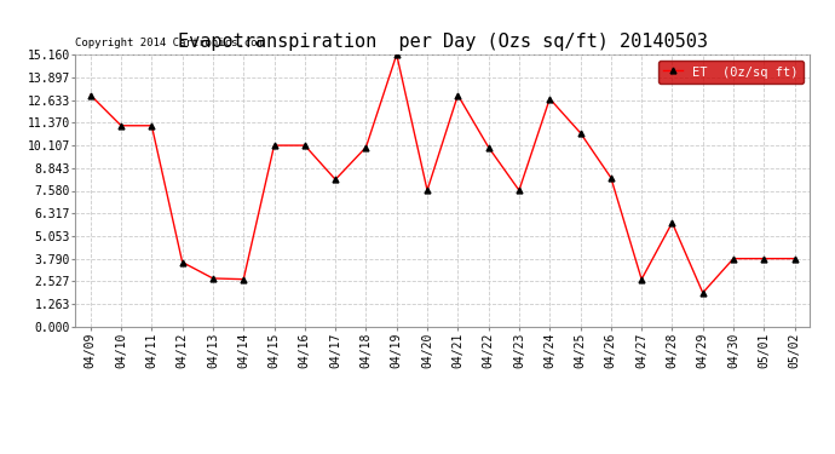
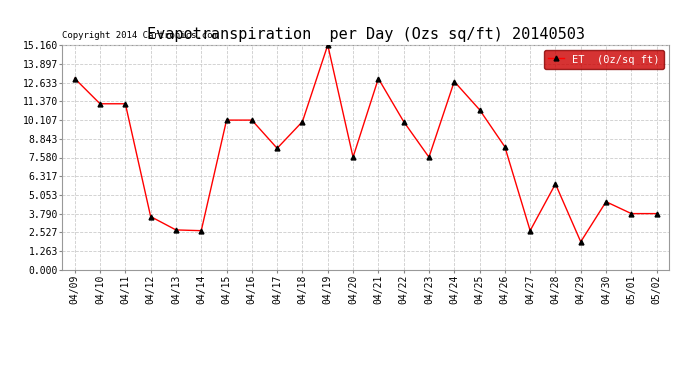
04/30: 3.8 -> 4.6
